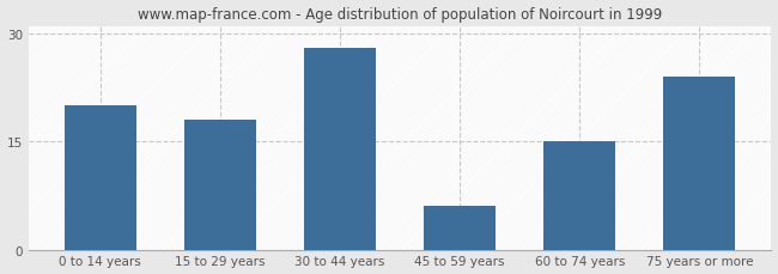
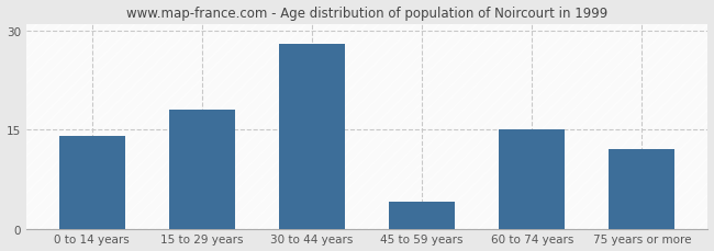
0 to 14 years: 20 -> 14
45 to 59 years: 6 -> 4
75 years or more: 24 -> 12
